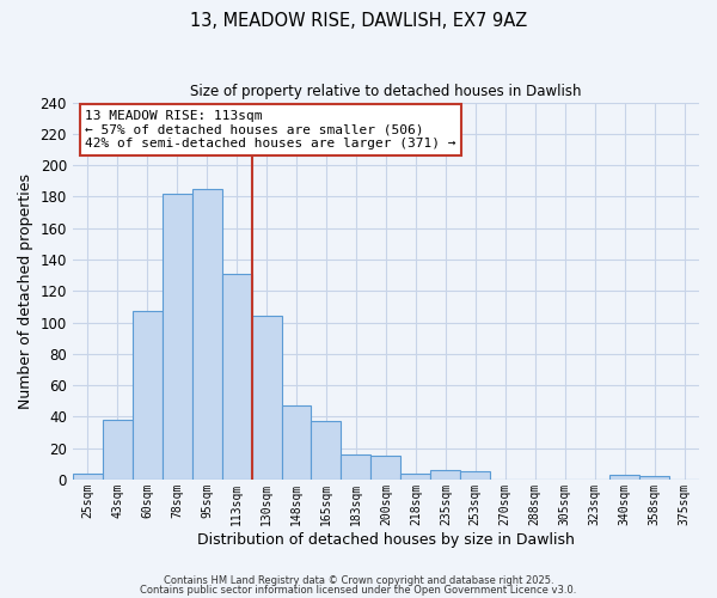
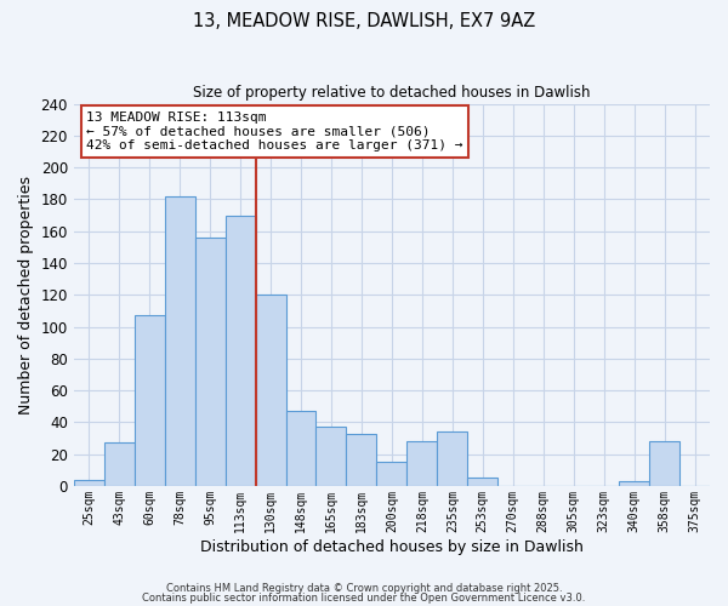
43sqm: 38 -> 27
95sqm: 185 -> 156
113sqm: 131 -> 170
130sqm: 104 -> 120
183sqm: 16 -> 33
218sqm: 4 -> 28
235sqm: 6 -> 34
358sqm: 2 -> 28
